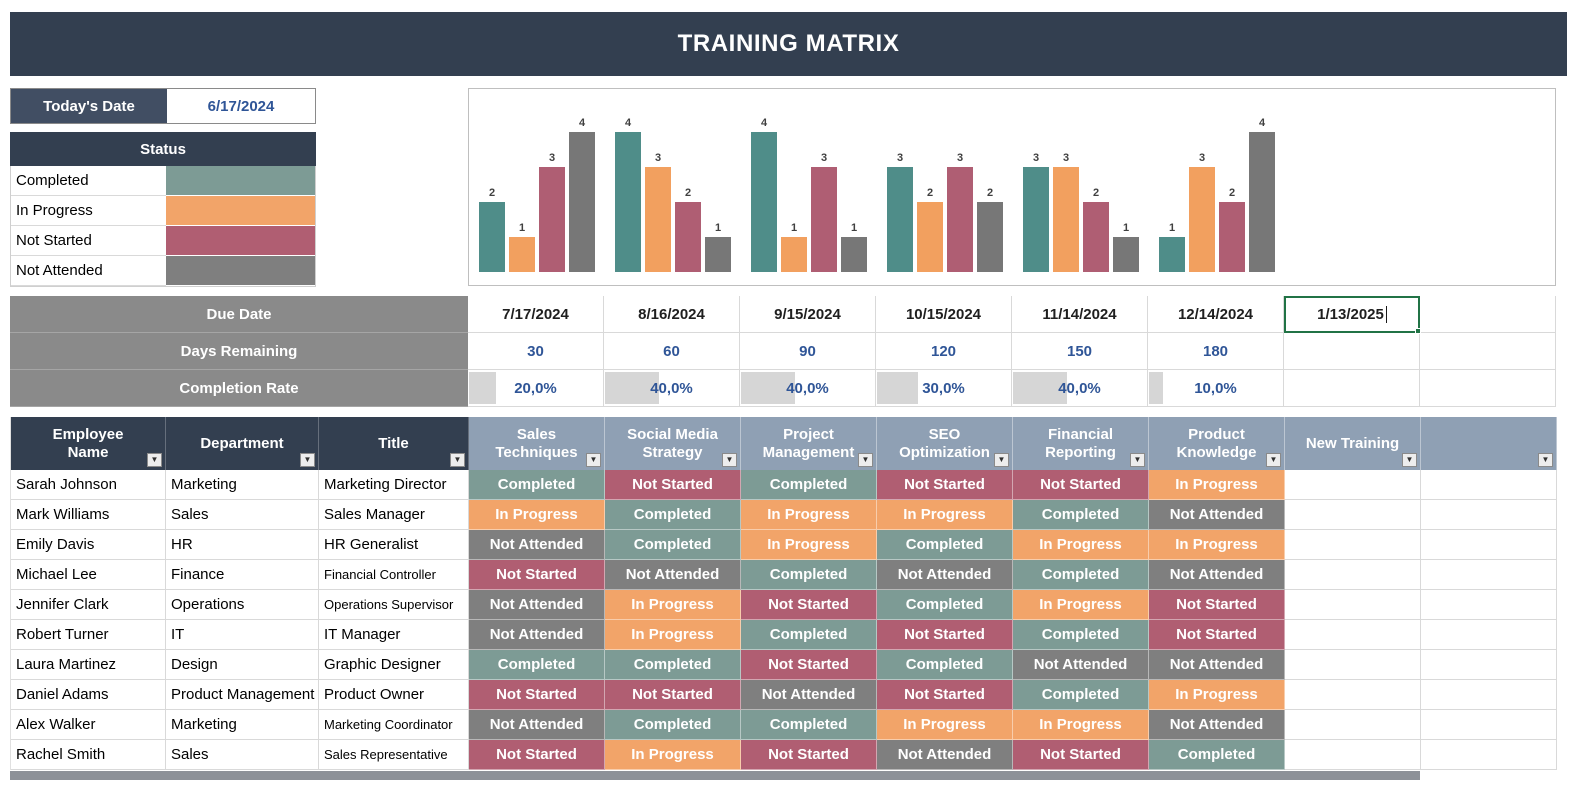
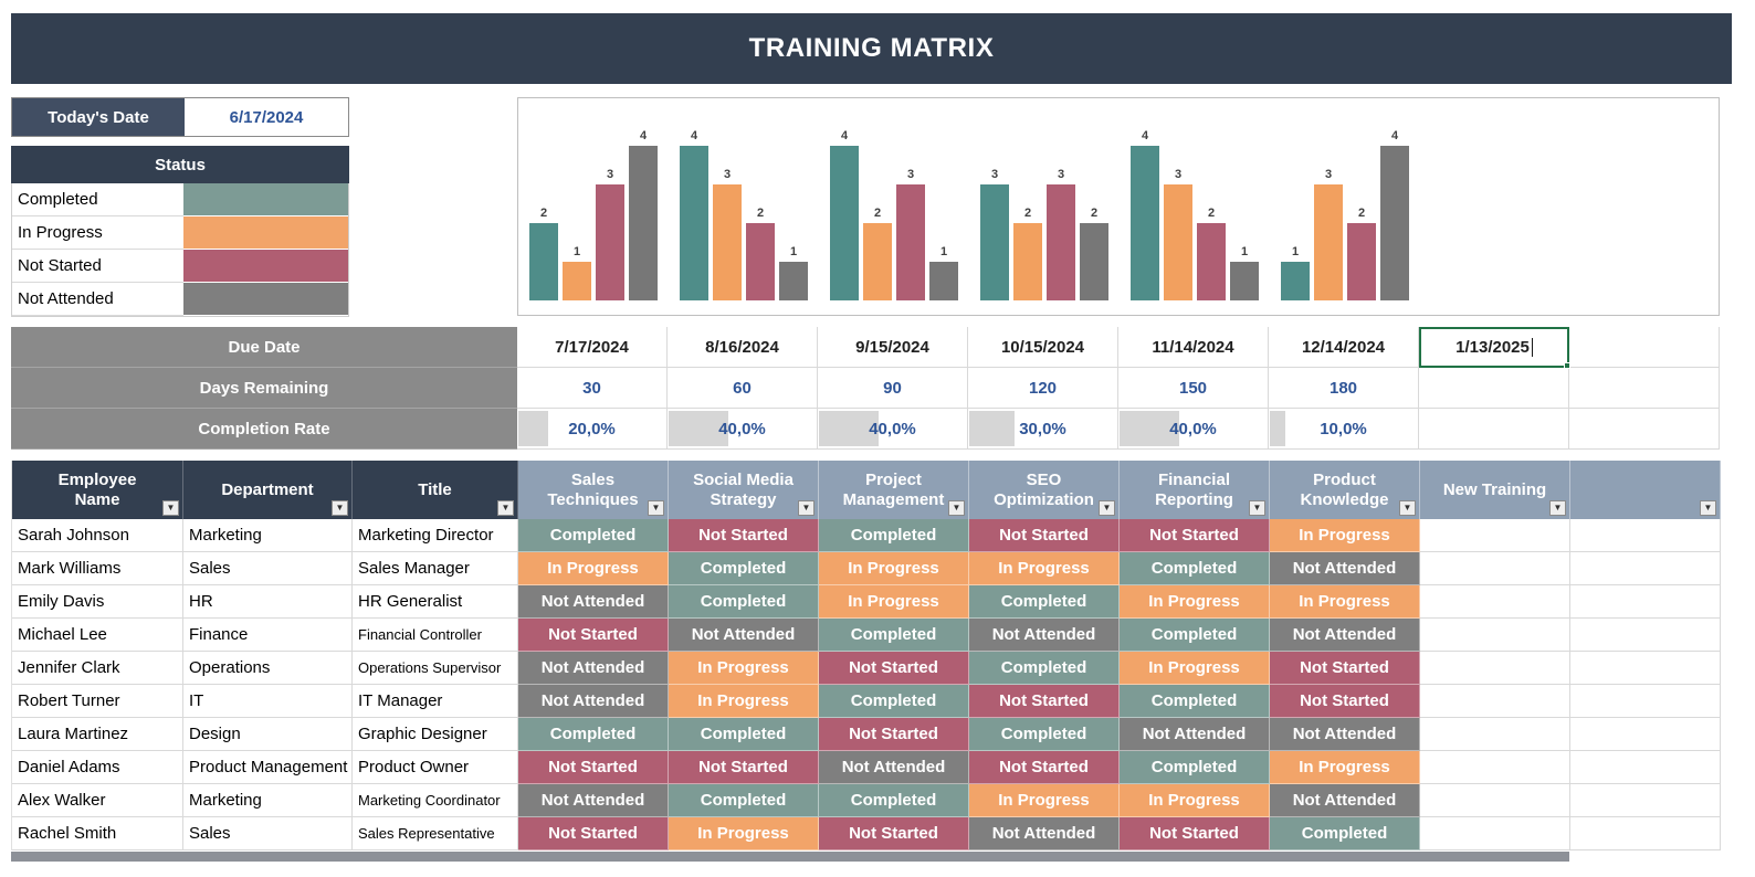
In Progress/Project Management: 1 -> 2
Completed/Financial Reporting: 3 -> 4
